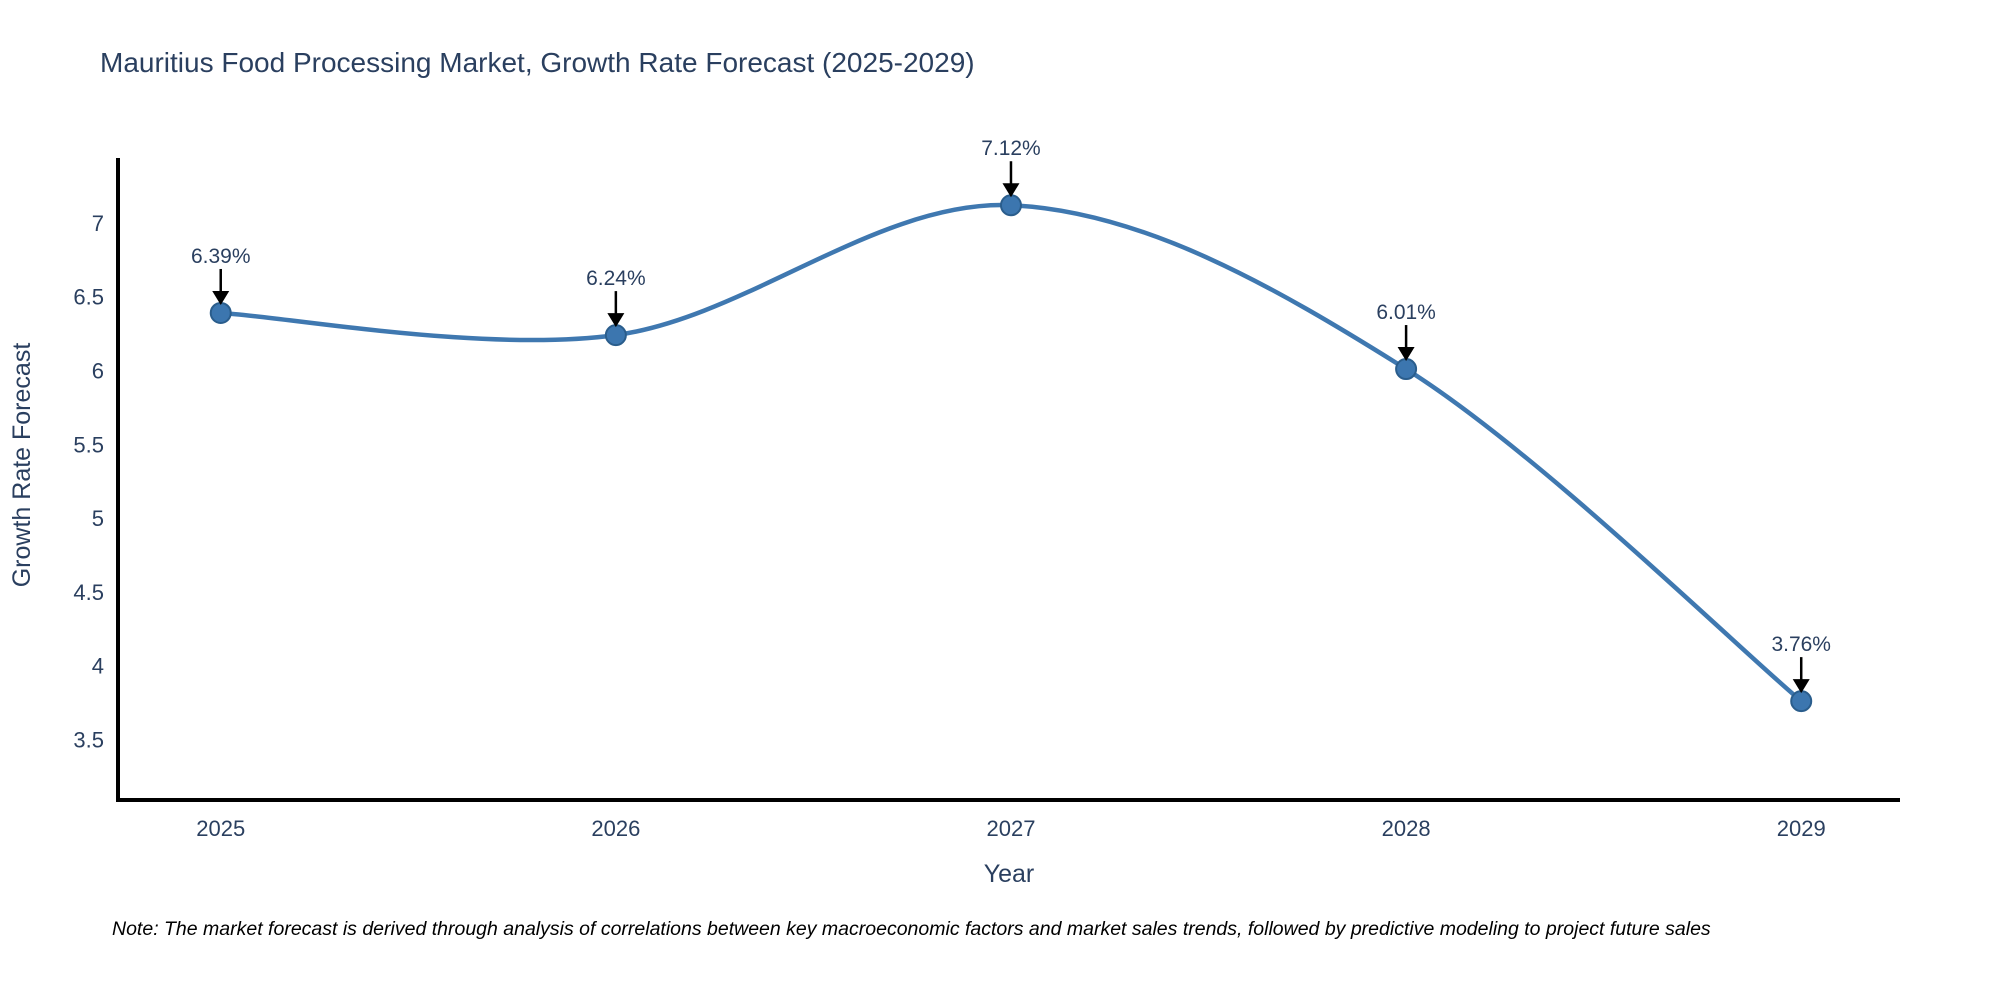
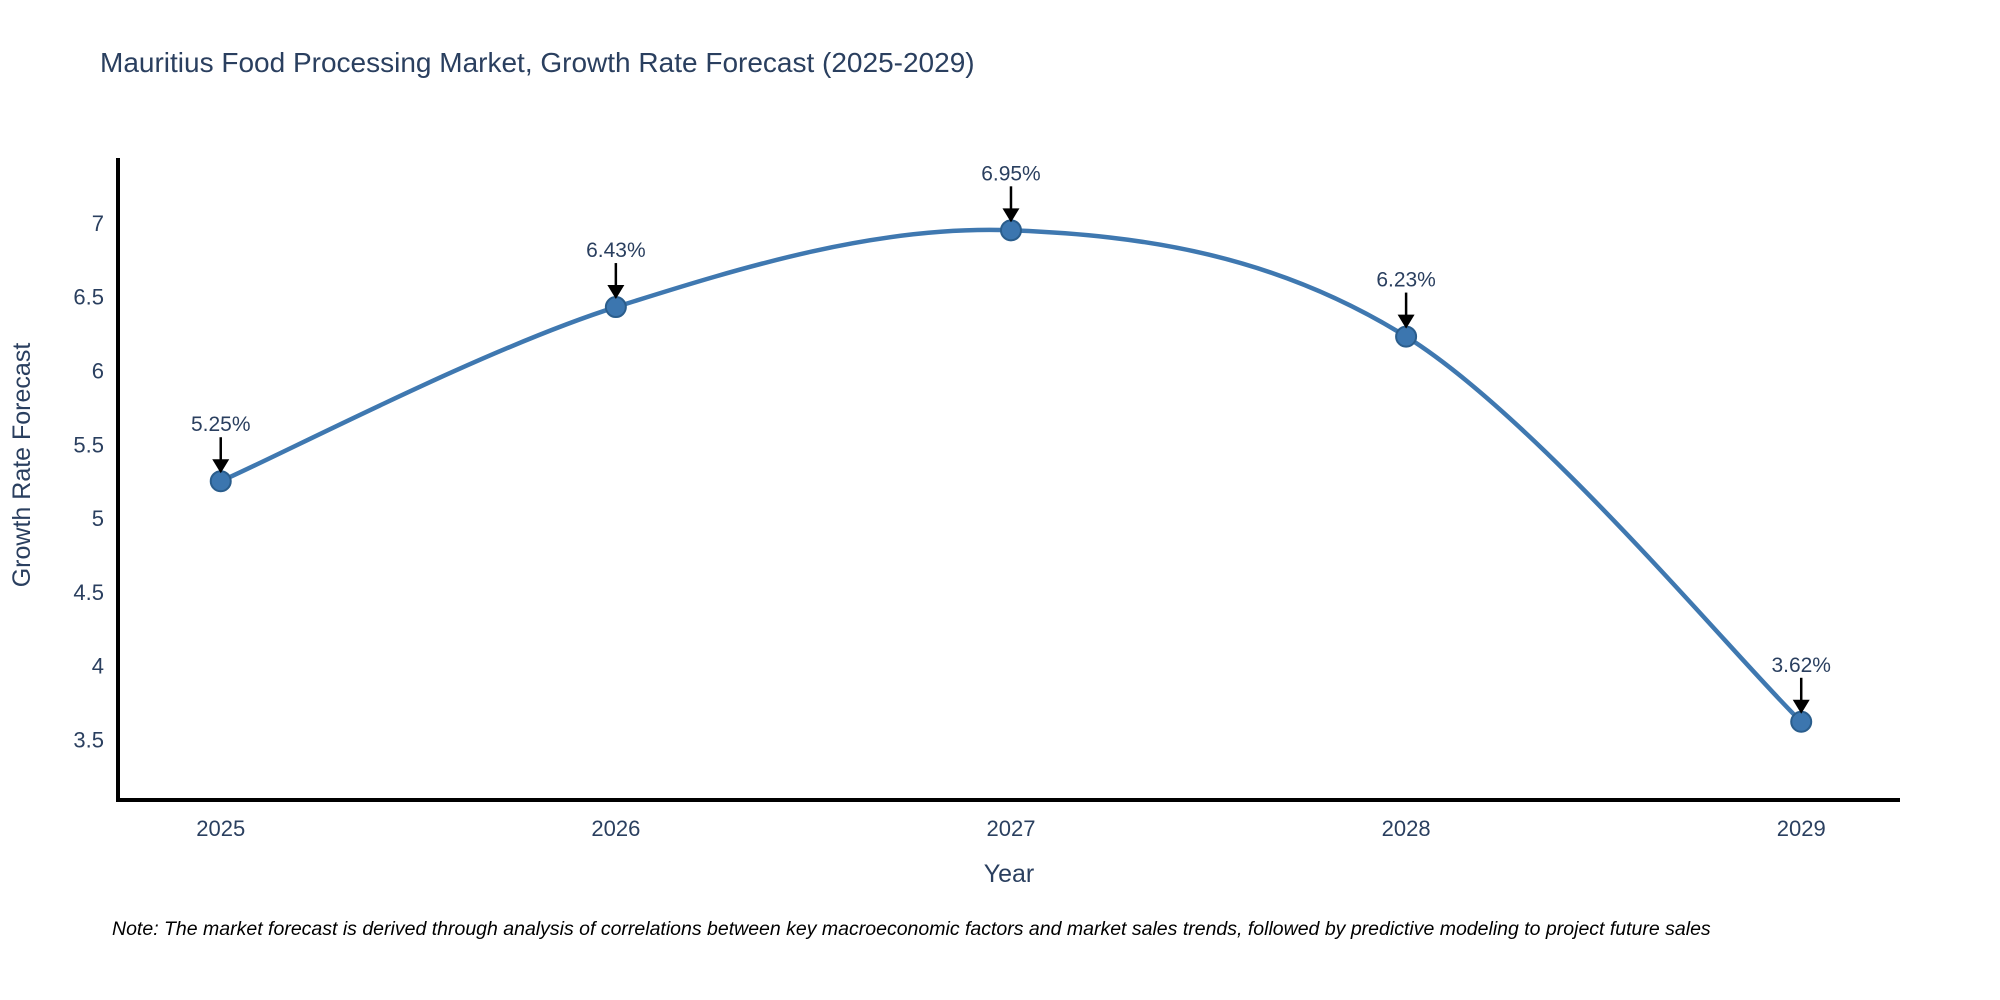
2025: 6.39% -> 5.25%
2026: 6.24% -> 6.43%
2027: 7.12% -> 6.95%
2028: 6.01% -> 6.23%
2029: 3.76% -> 3.62%
